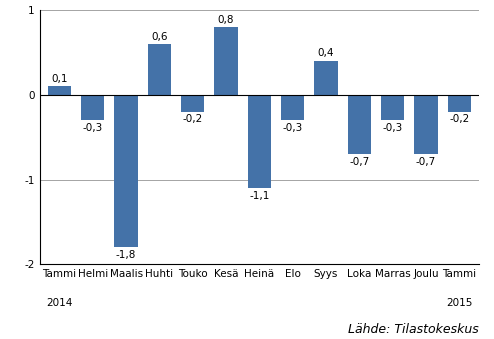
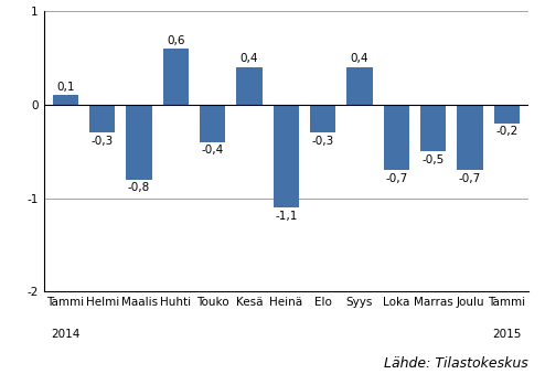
Maalis: -1,8 -> -0,8
Touko: -0,2 -> -0,4
Kesä: 0,8 -> 0,4
Marras: -0,3 -> -0,5
